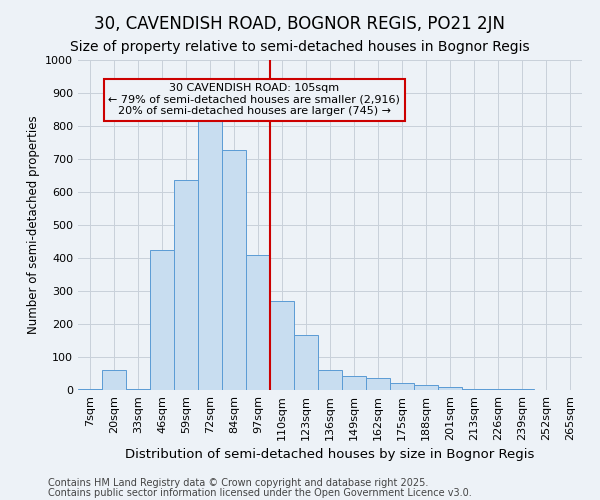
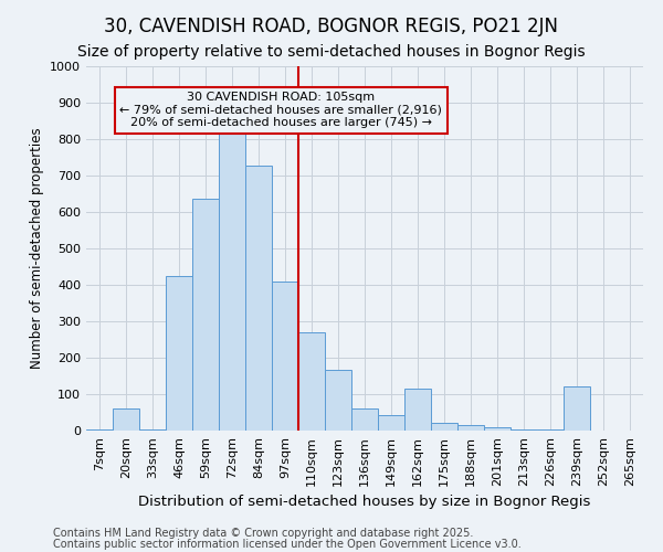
162sqm: 35 -> 115
239sqm: 3 -> 120
